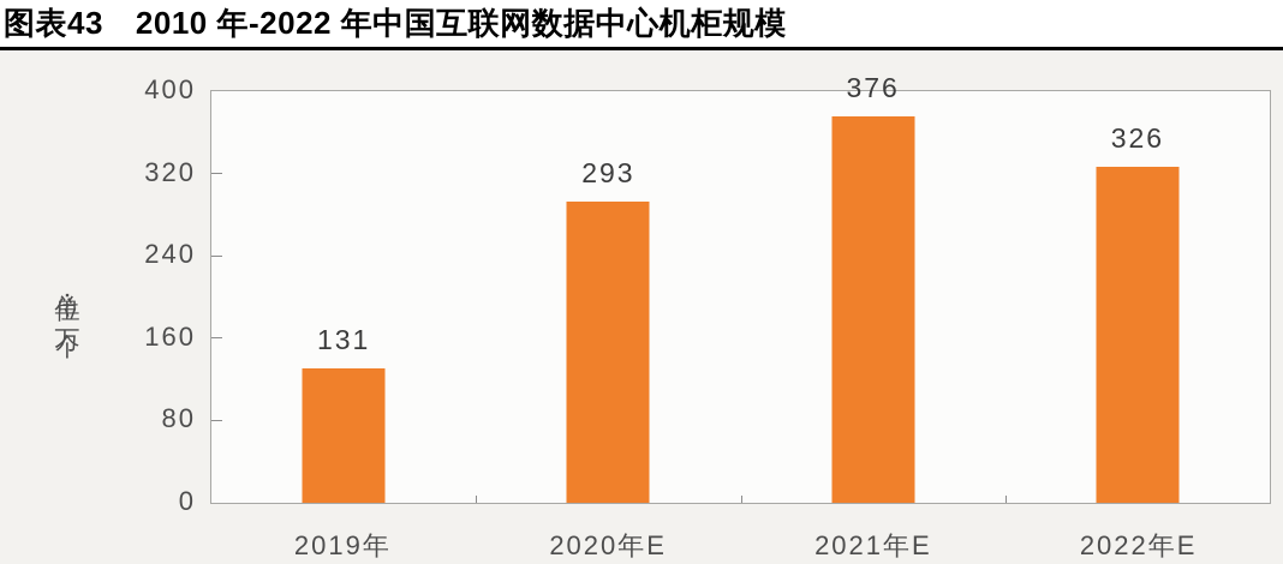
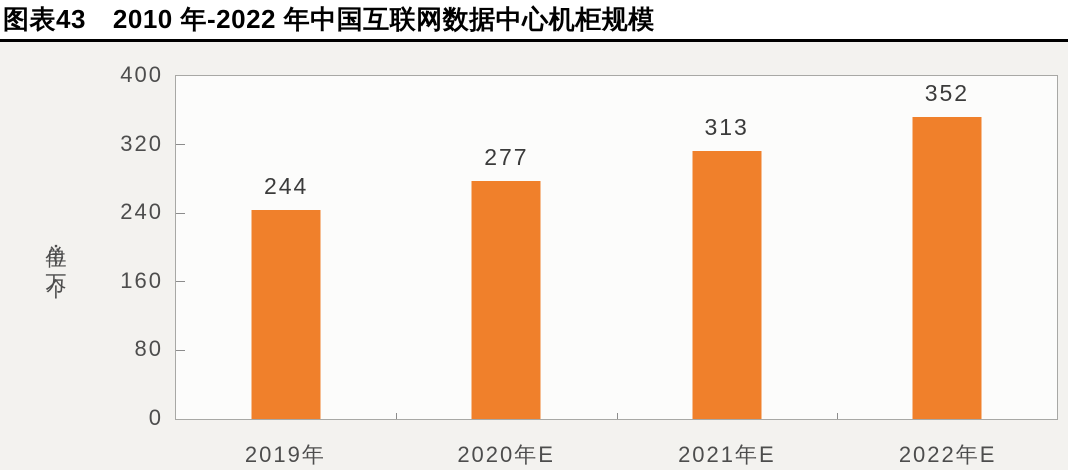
2019年: 131 -> 244
2020年E: 293 -> 277
2021年E: 376 -> 313
2022年E: 326 -> 352
